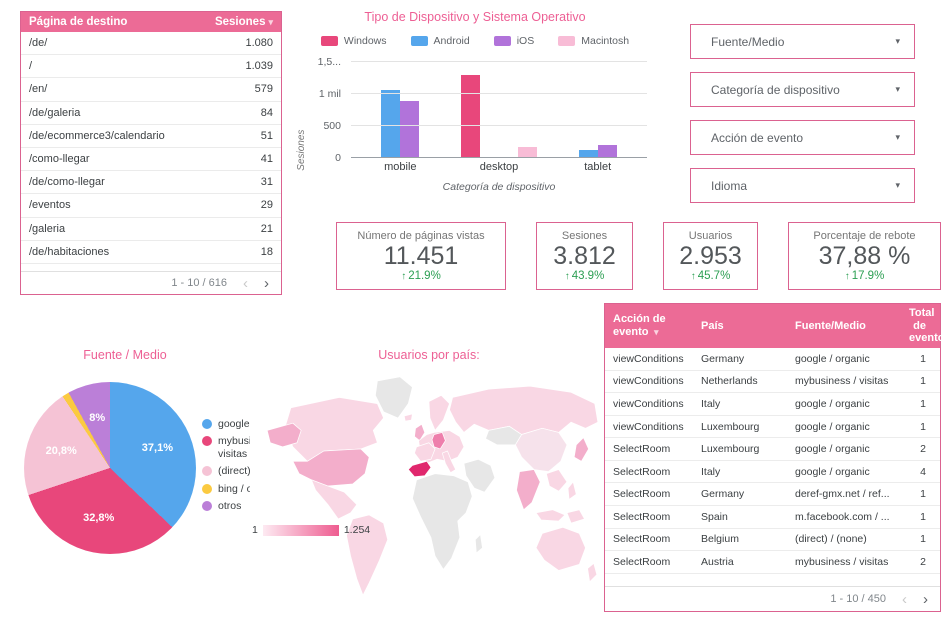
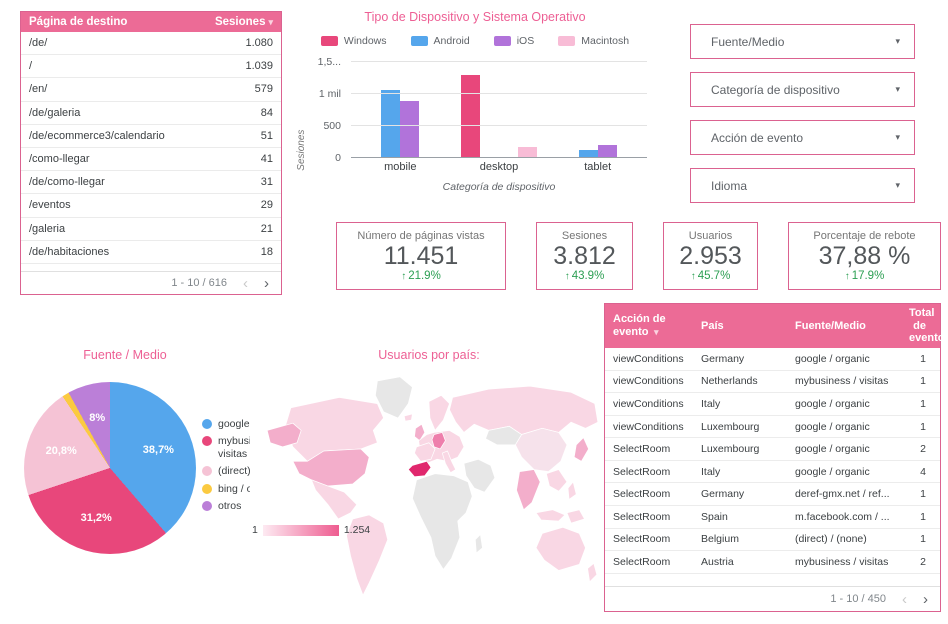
Fuente / Medio/google / organic: 37,1% -> 38,7%
Fuente / Medio/mybusiness / visitas: 32,8% -> 31,2%
